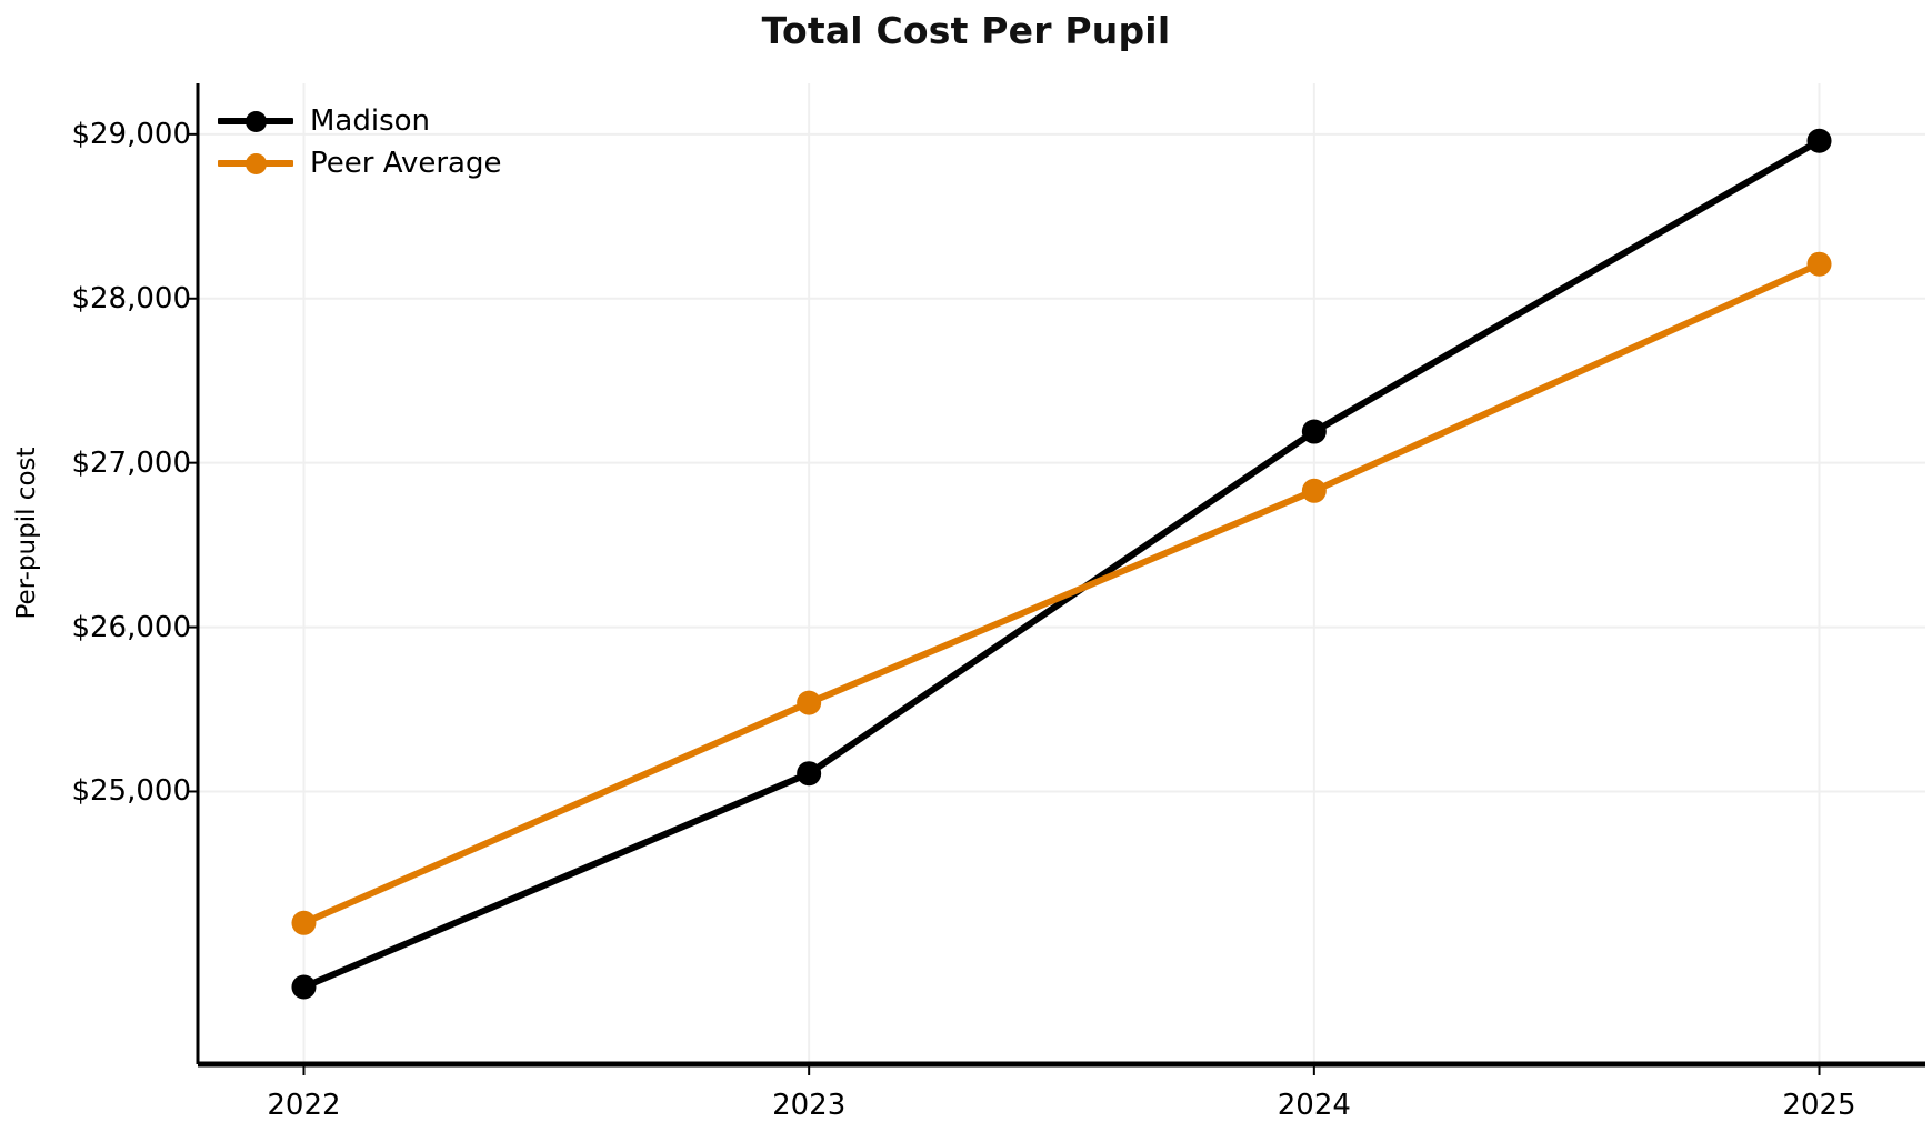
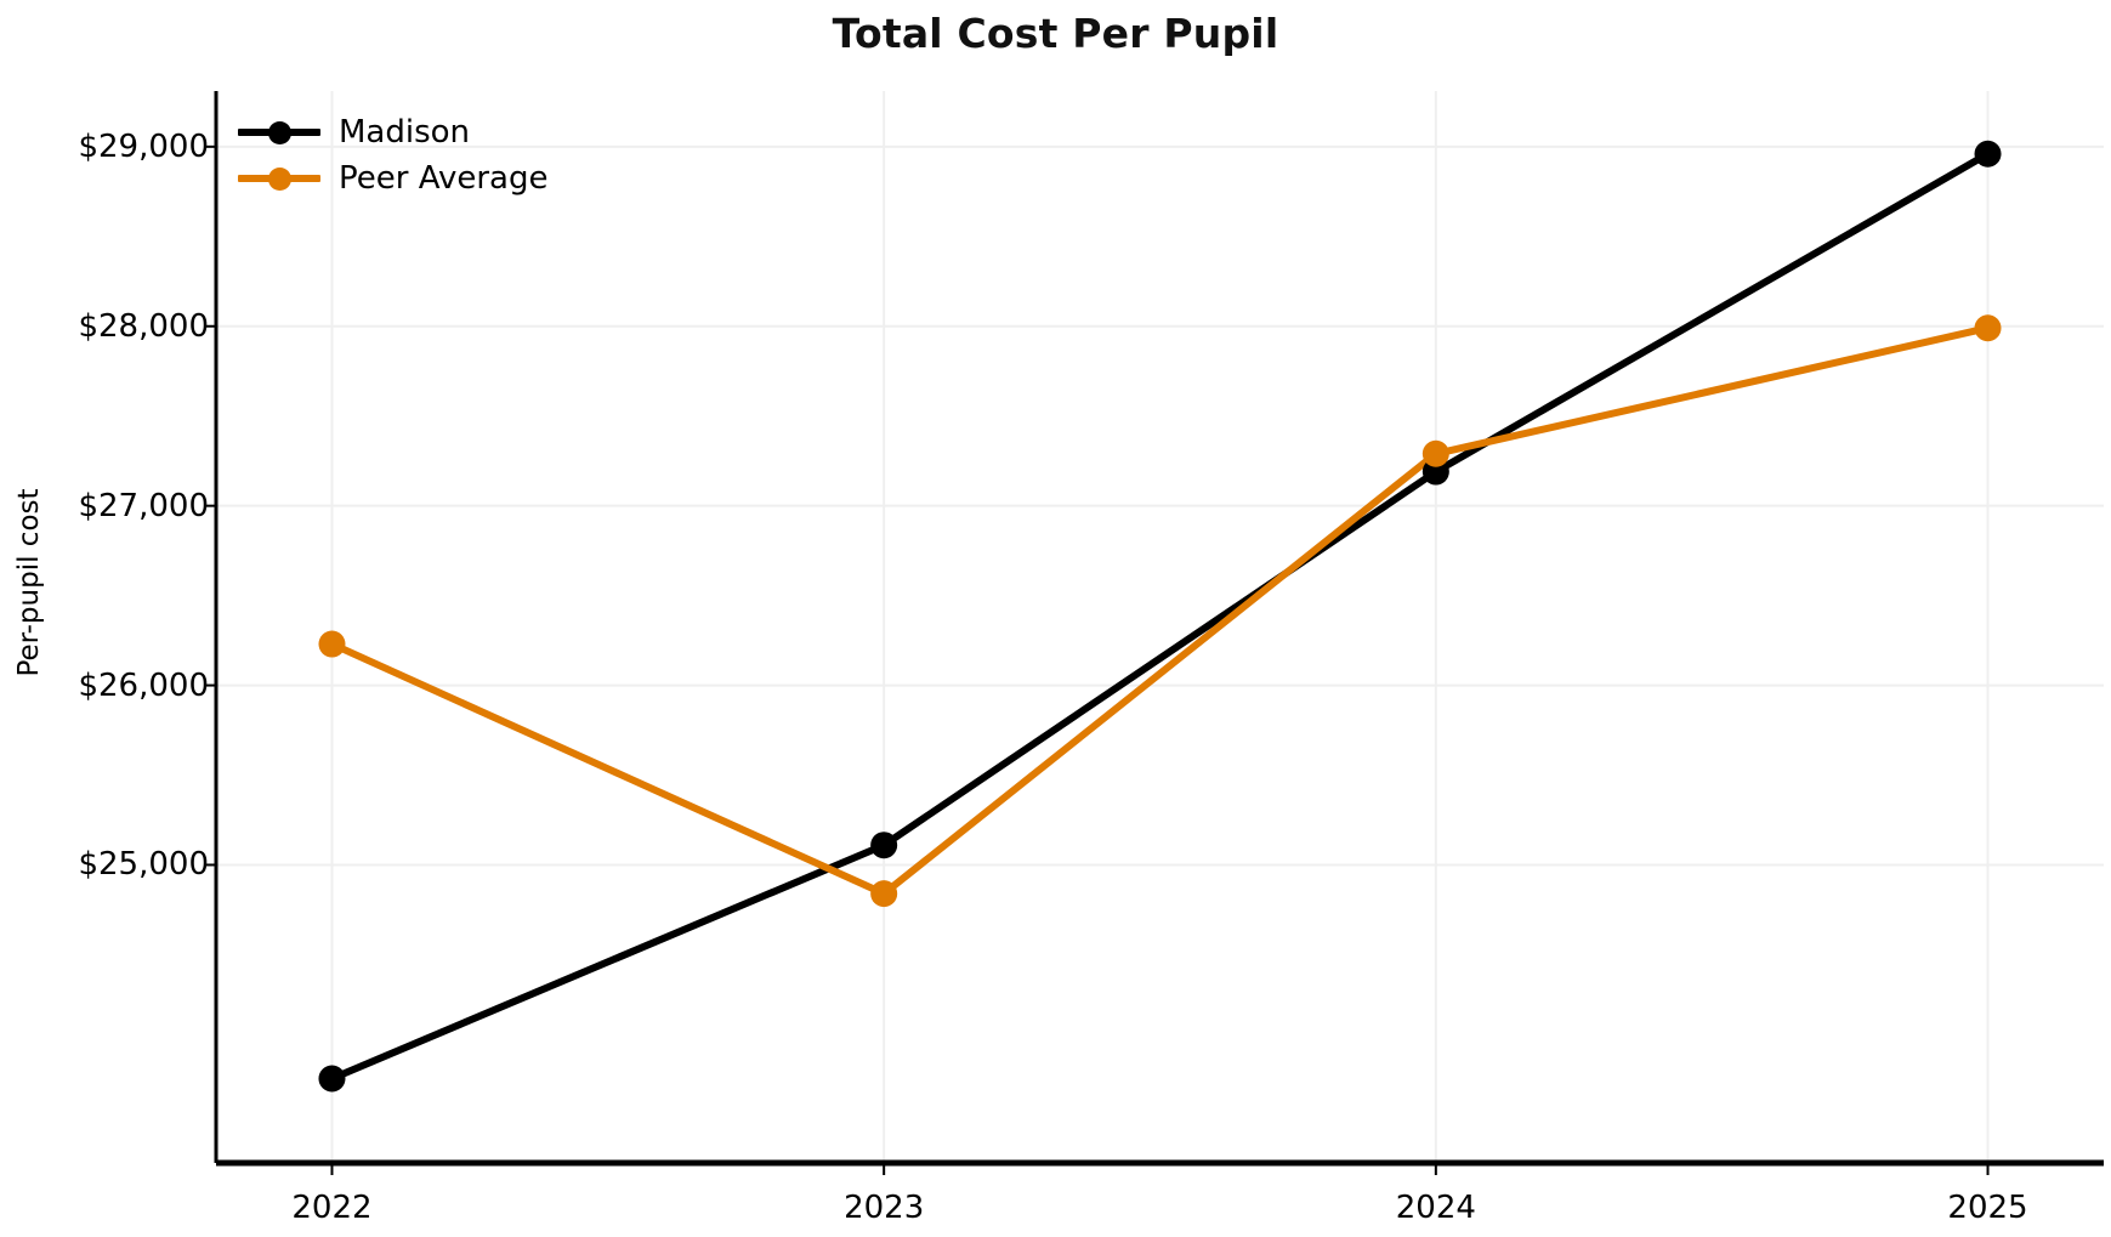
Peer Average/2022: $24200 -> $26230
Peer Average/2023: $25540 -> $24840
Peer Average/2024: $26830 -> $27290
Peer Average/2025: $28210 -> $27990
